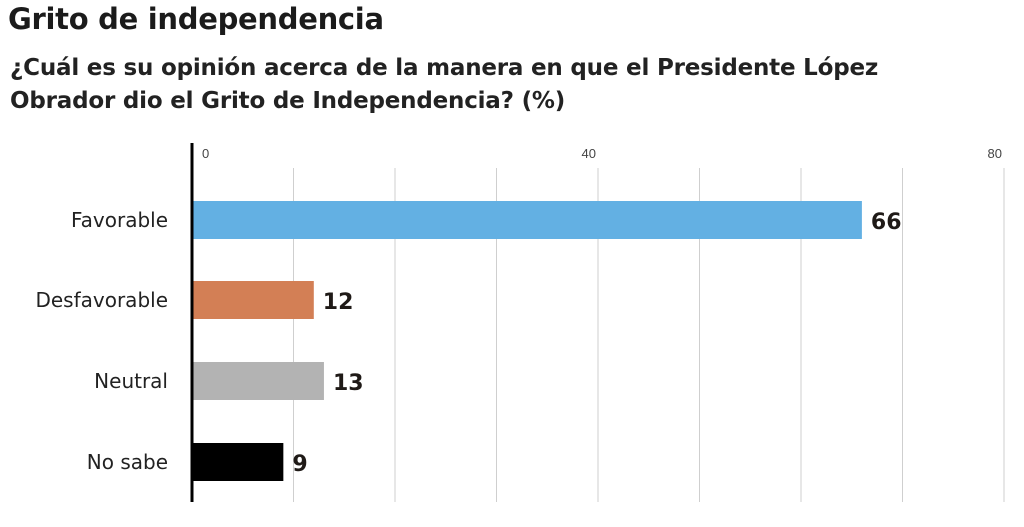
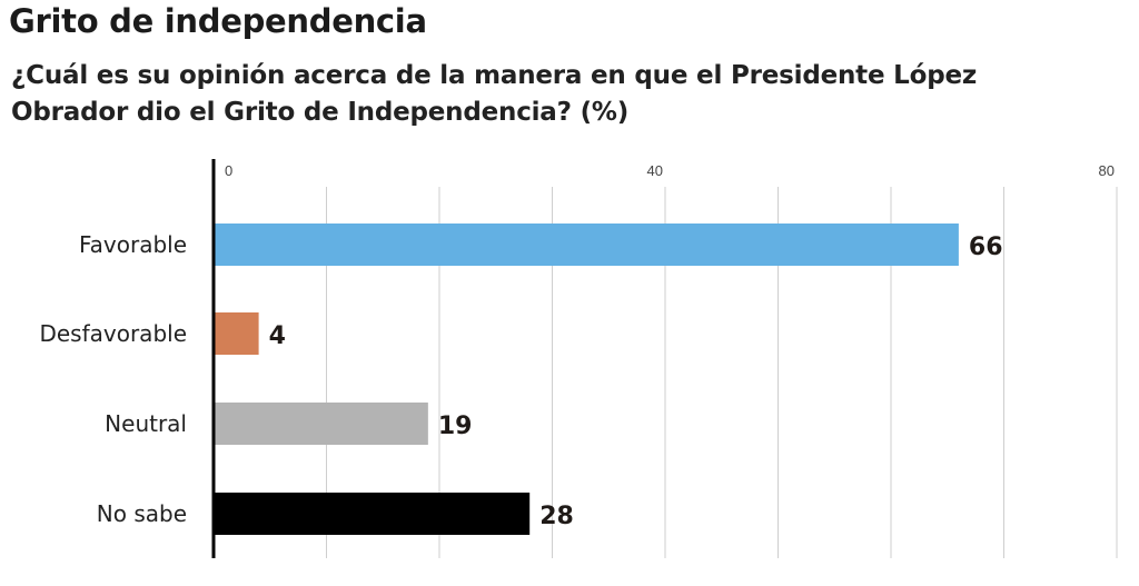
Desfavorable: 12 -> 4
Neutral: 13 -> 19
No sabe: 9 -> 28
